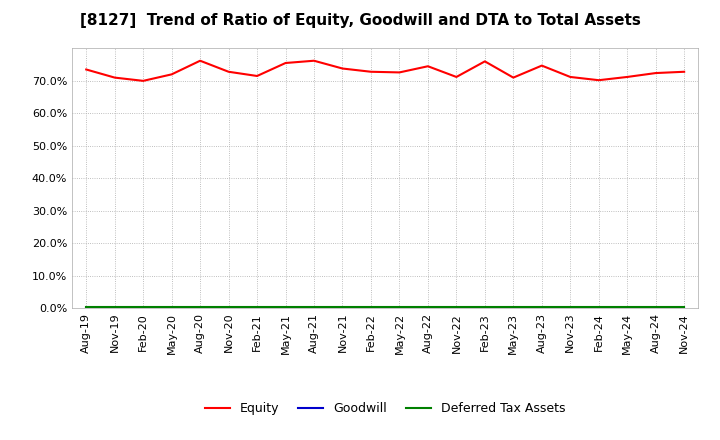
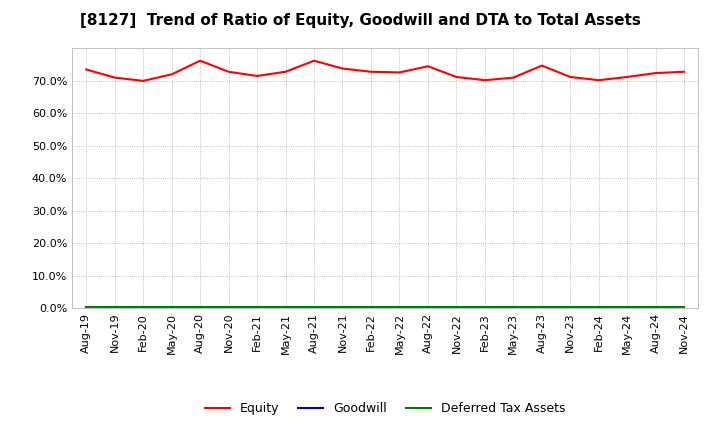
Equity/May-21: 75.5% -> 72.8%
Equity/Feb-23: 76.0% -> 70.2%
